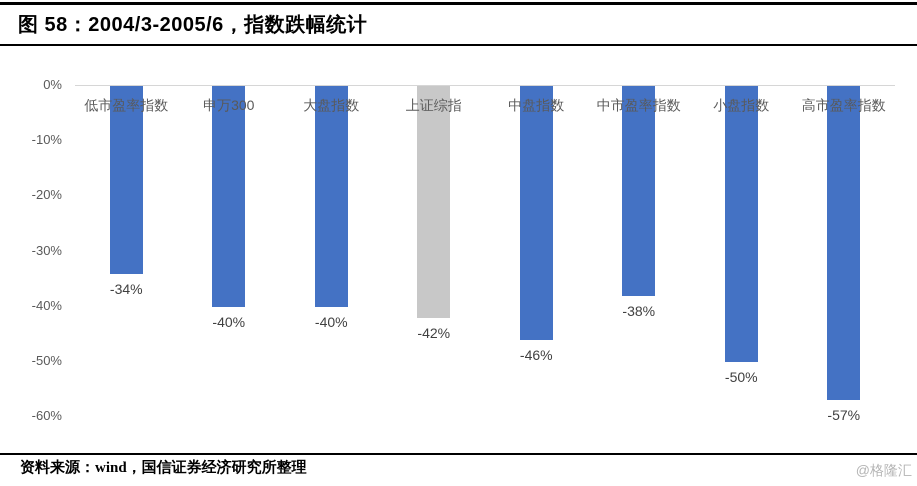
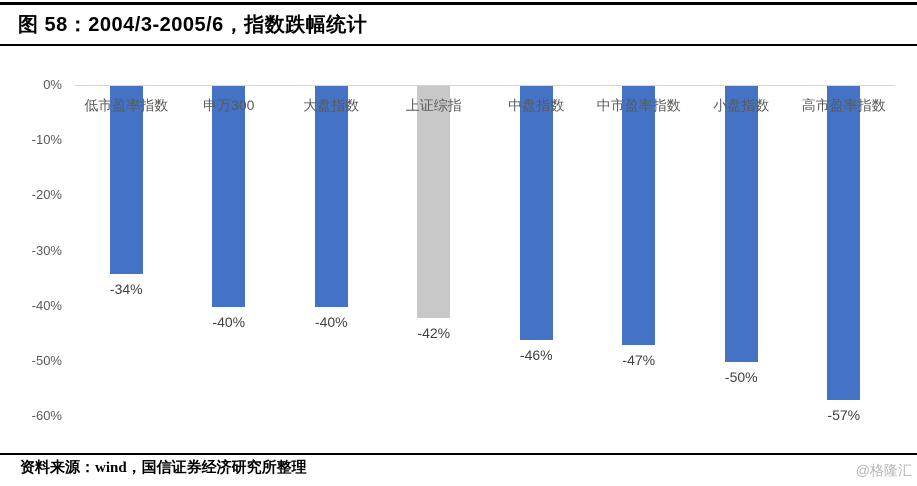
中市盈率指数: -38% -> -47%
